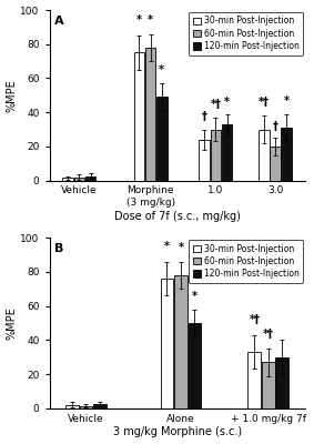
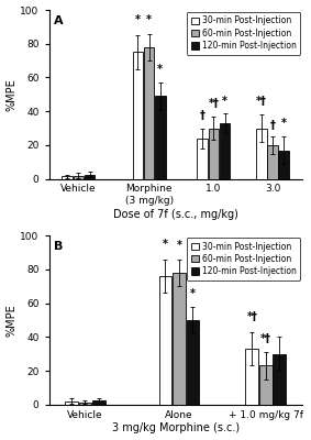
120-min Post-Injection/3.0: 31 -> 17
60-min Post-Injection/+ 1.0 mg/kg 7f: 27 -> 23
